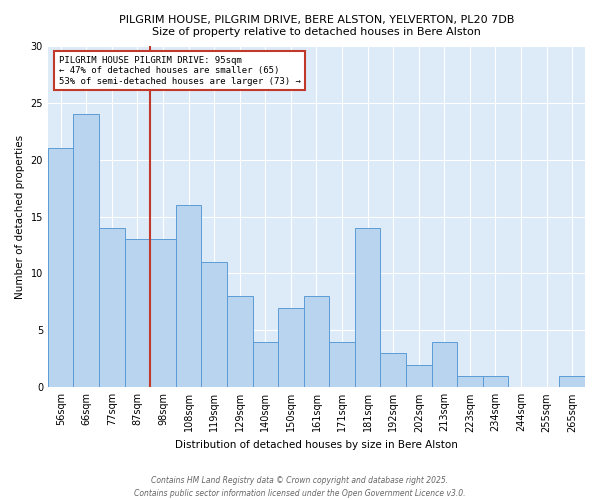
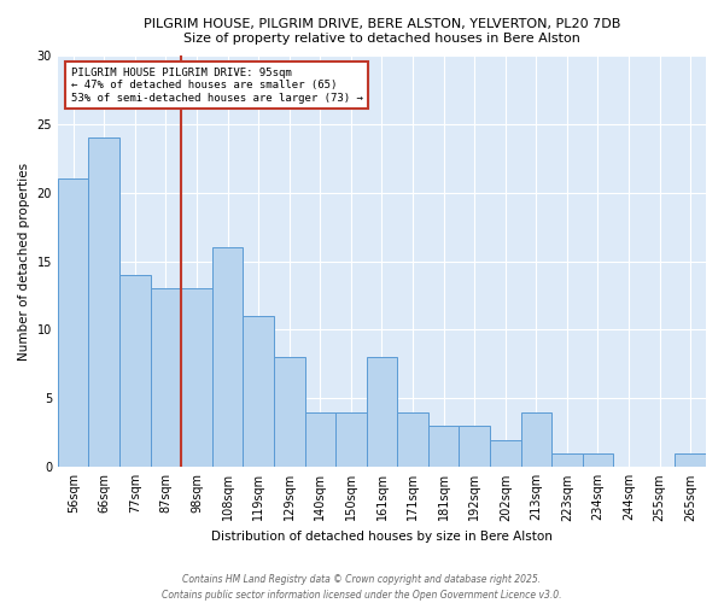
150sqm: 7 -> 4
181sqm: 14 -> 3
